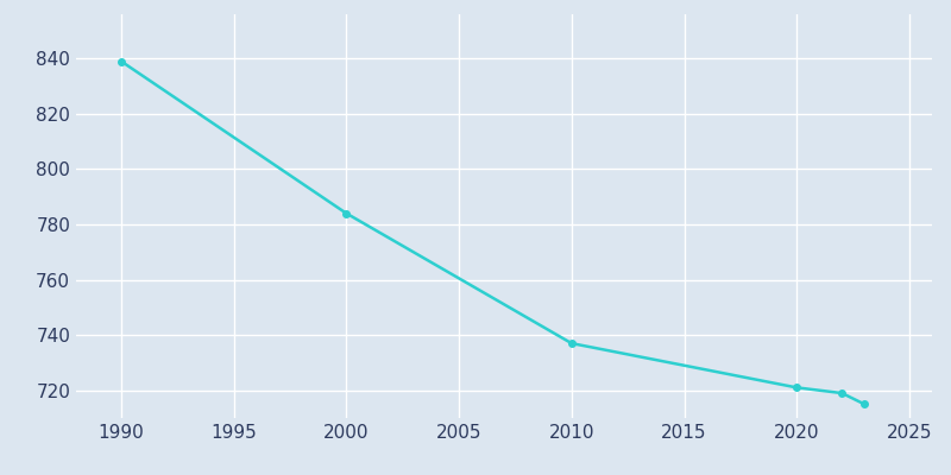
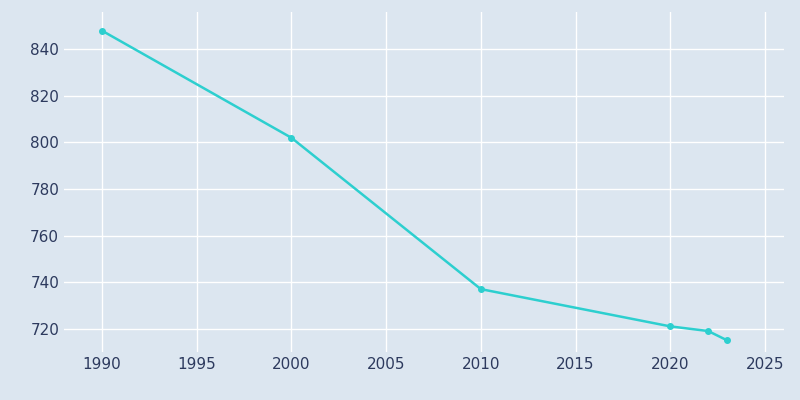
1990: 839 -> 848
2000: 784 -> 802
